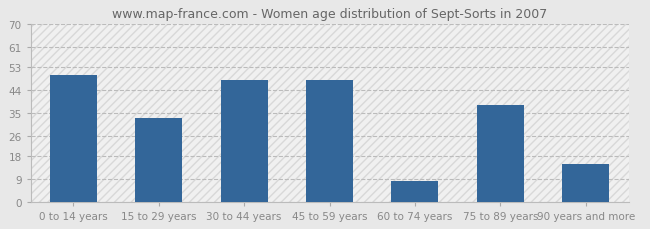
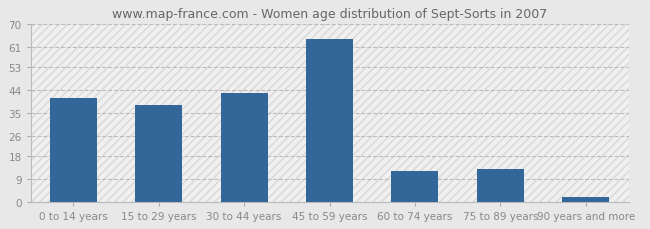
0 to 14 years: 50 -> 41
15 to 29 years: 33 -> 38
30 to 44 years: 48 -> 43
45 to 59 years: 48 -> 64
60 to 74 years: 8 -> 12
75 to 89 years: 38 -> 13
90 years and more: 15 -> 2
